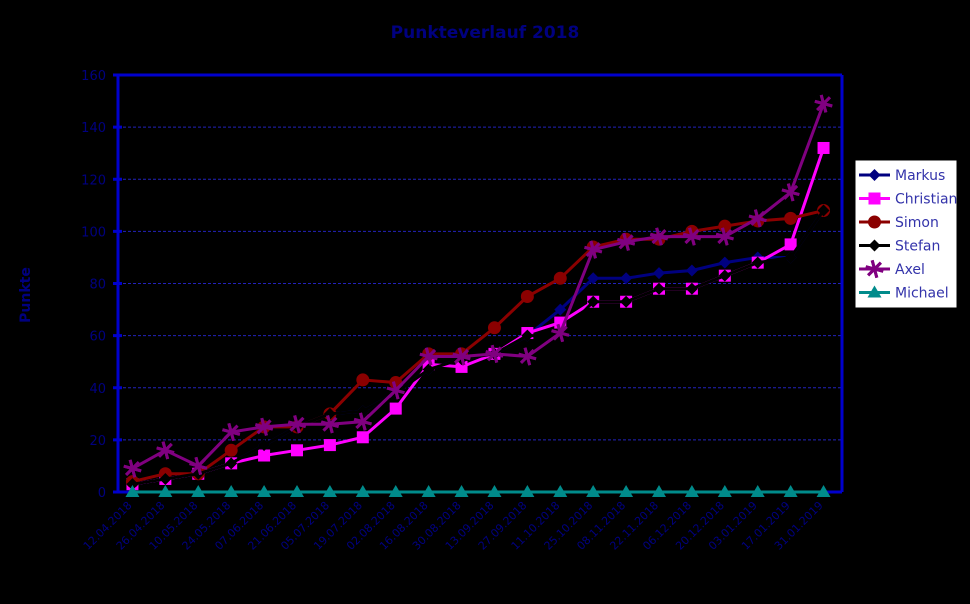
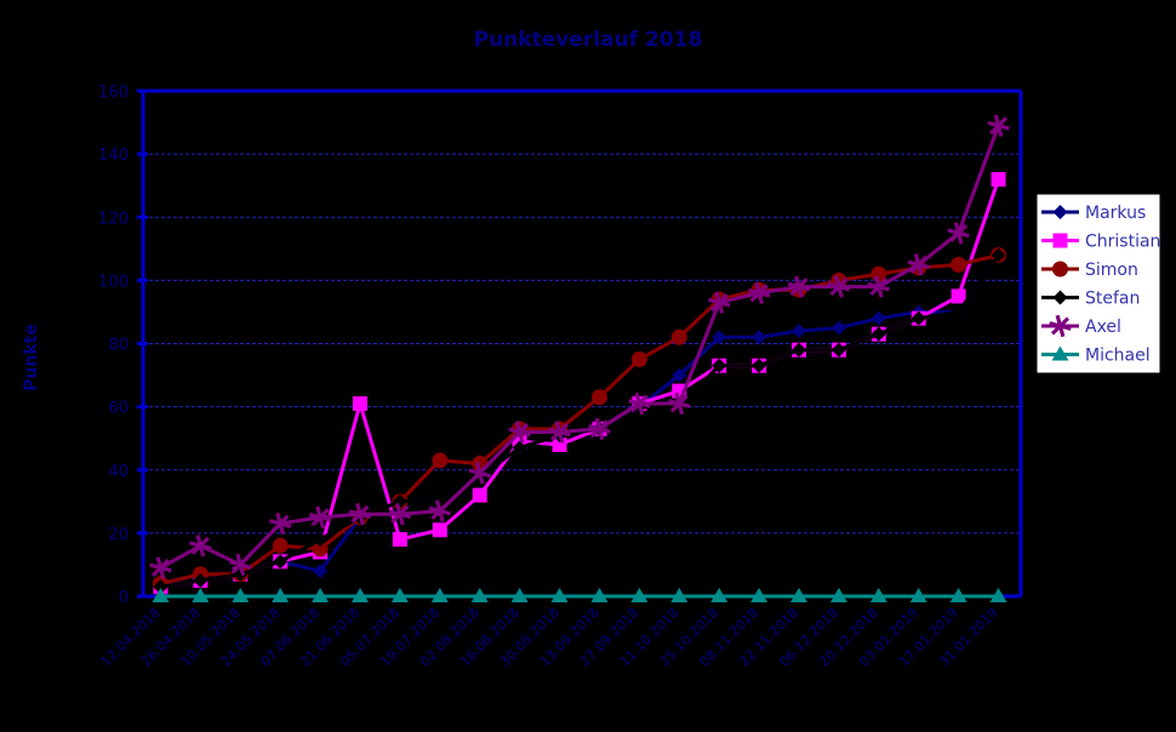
Markus/07.06.2018: 18 -> 8
Simon/07.06.2018: 25 -> 15
Christian/21.06.2018: 16 -> 61
Axel/27.09.2018: 52 -> 61
